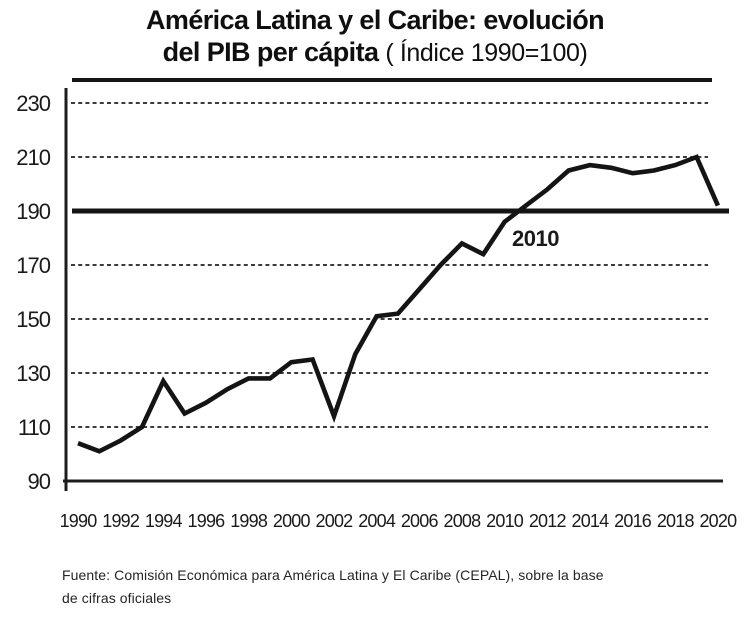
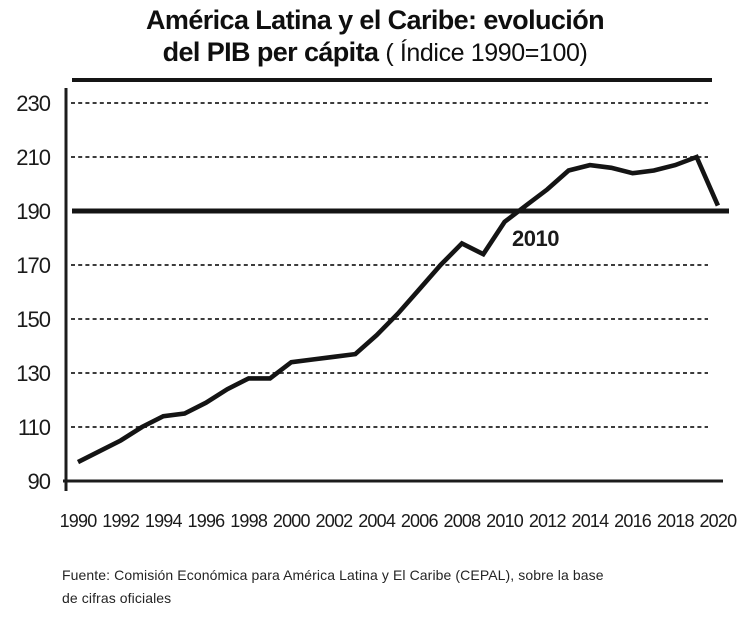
1990: 104 -> 97
1994: 127 -> 114
2002: 114 -> 136
2004: 151 -> 144
